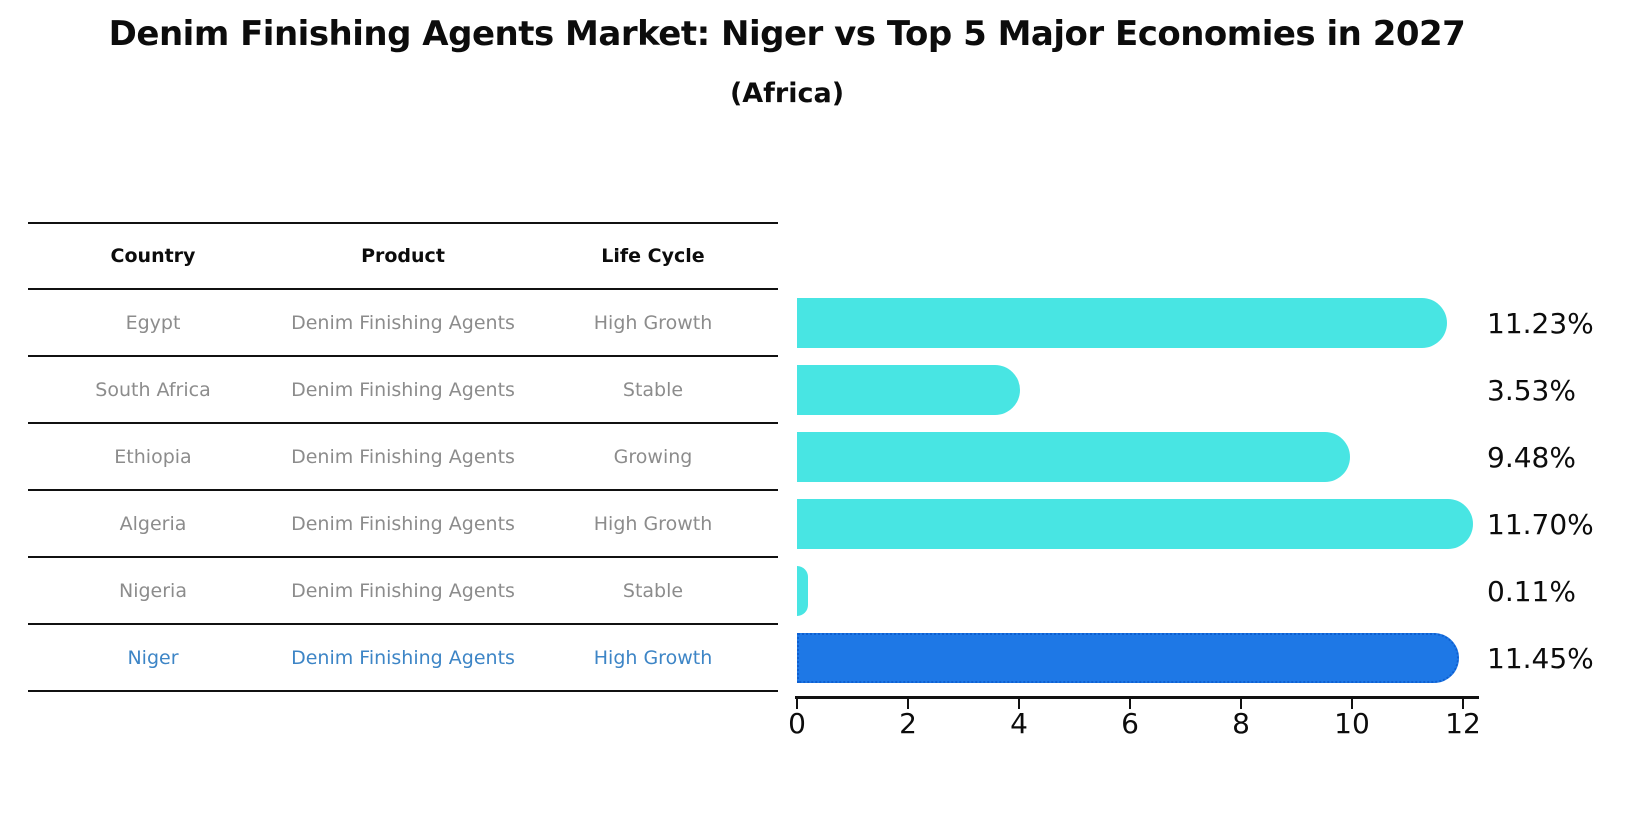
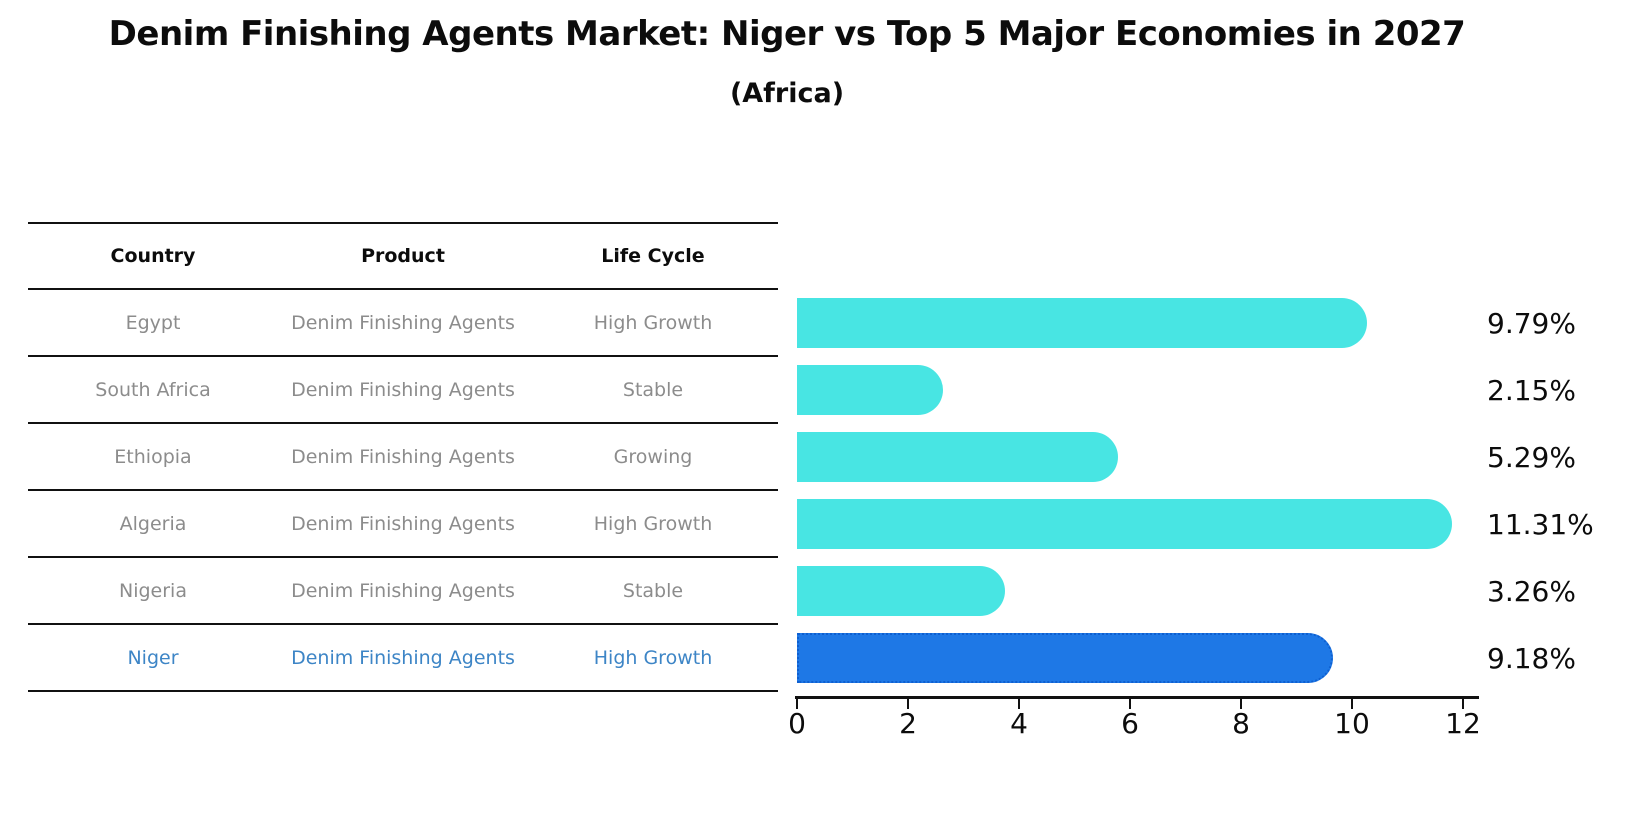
Egypt: 11.23% -> 9.79%
South Africa: 3.53% -> 2.15%
Ethiopia: 9.48% -> 5.29%
Algeria: 11.70% -> 11.31%
Nigeria: 0.11% -> 3.26%
Niger: 11.45% -> 9.18%
